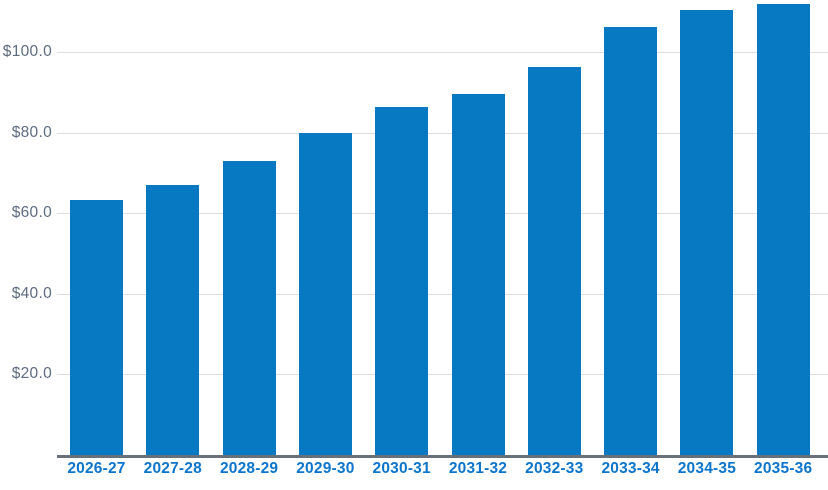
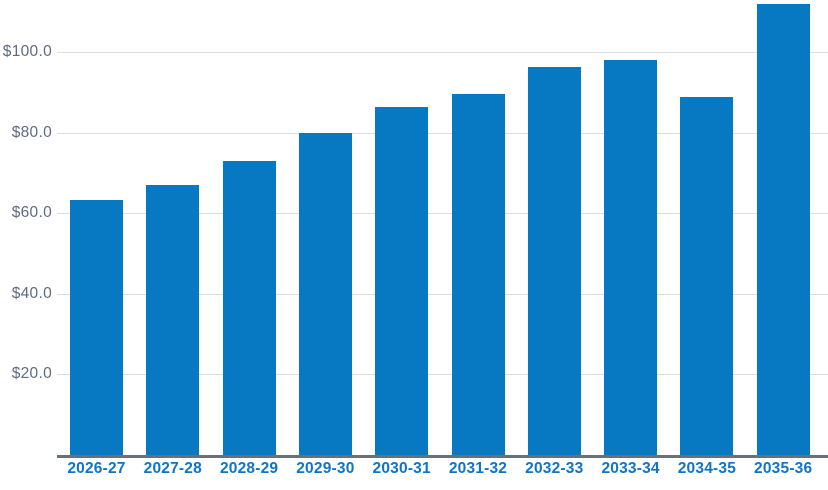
2033-34: $106 -> $98
2034-35: $110 -> $89
